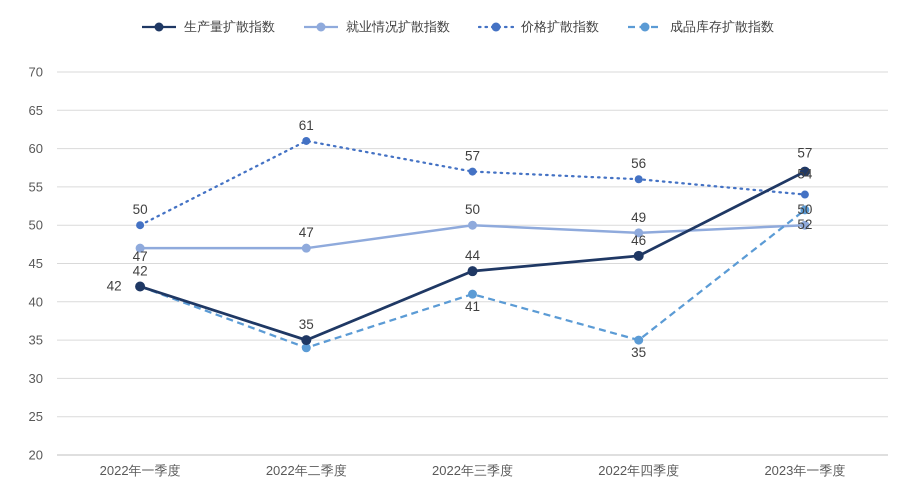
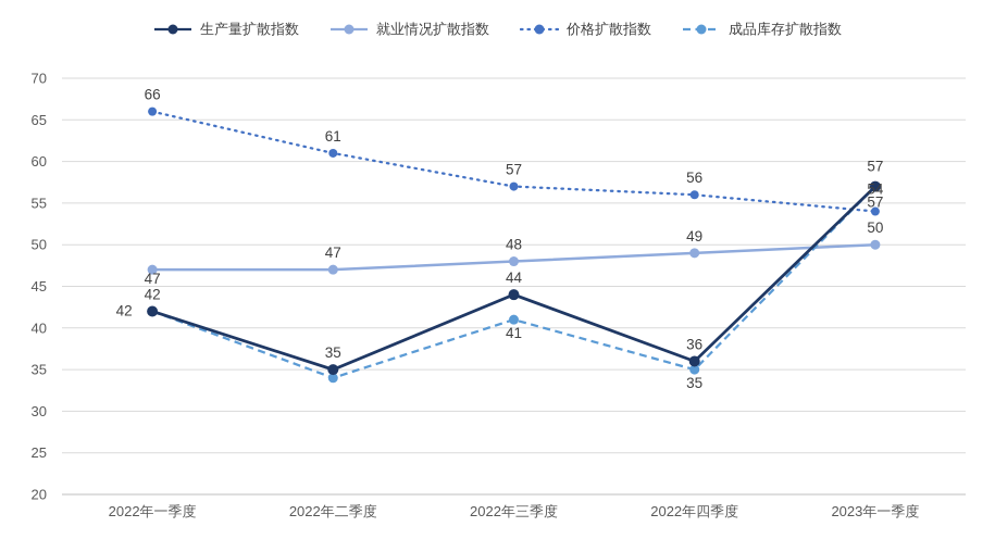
价格扩散指数/2022年一季度: 50 -> 66
就业情况扩散指数/2022年三季度: 50 -> 48
生产量扩散指数/2022年四季度: 46 -> 36
成品库存扩散指数/2023年一季度: 52 -> 57
